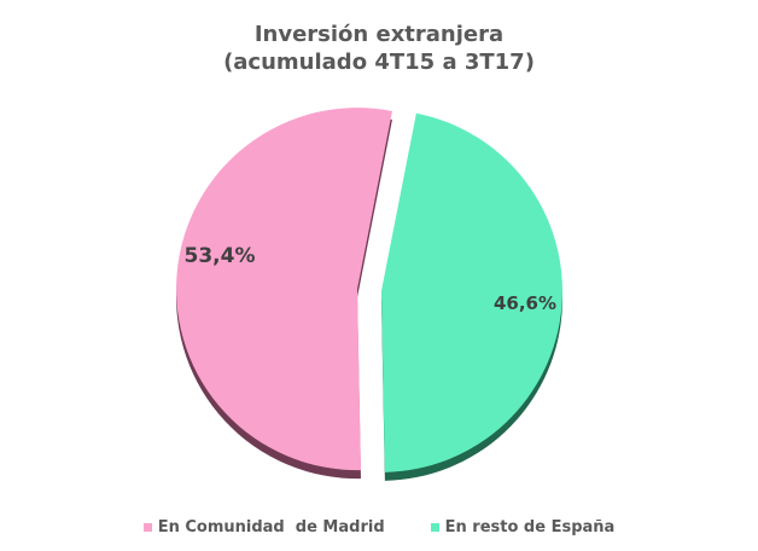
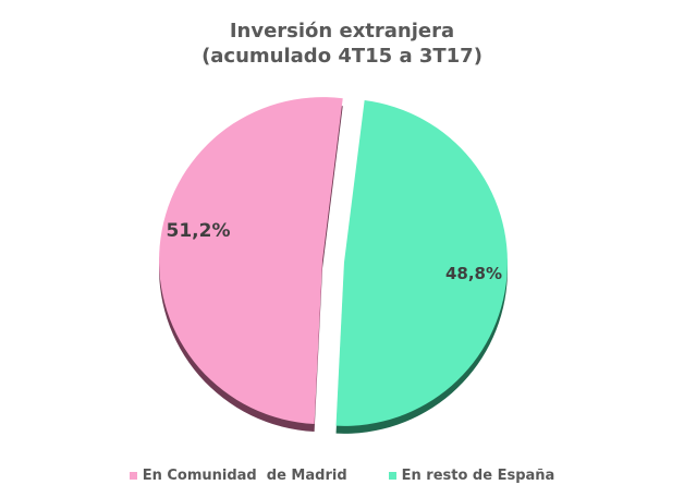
En Comunidad de Madrid: 53,4% -> 51,2%
En resto de España: 46,6% -> 48,8%
